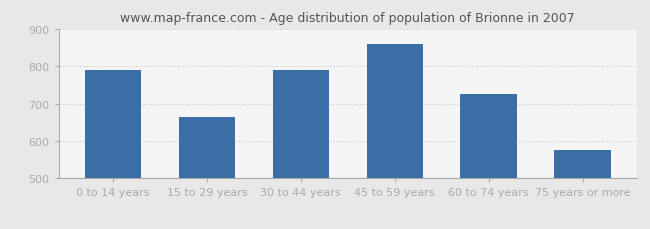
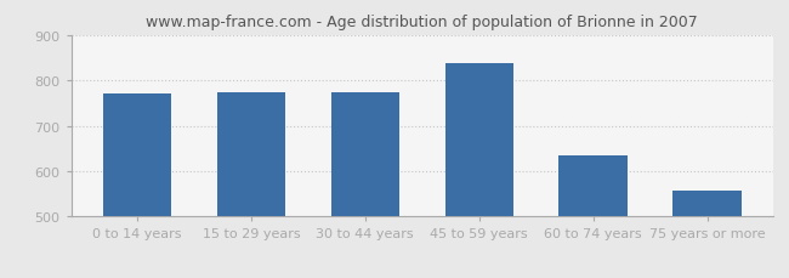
0 to 14 years: 790 -> 770
15 to 29 years: 665 -> 773
30 to 44 years: 790 -> 775
45 to 59 years: 860 -> 838
60 to 74 years: 725 -> 635
75 years or more: 575 -> 558
